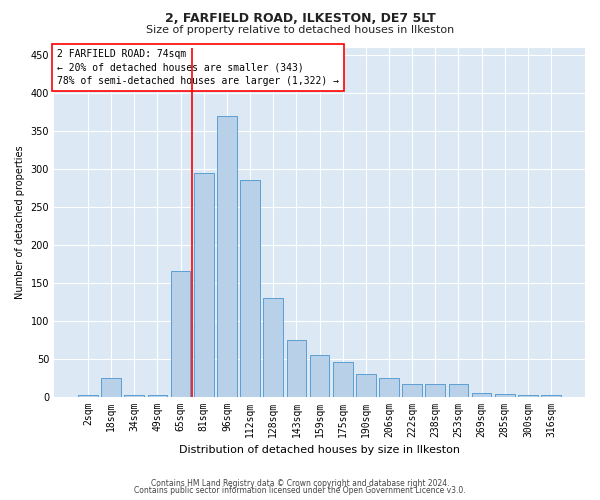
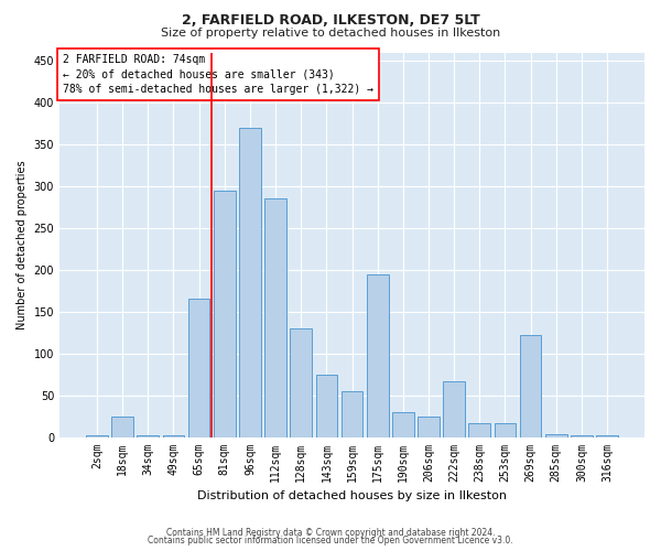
175sqm: 45 -> 194
222sqm: 17 -> 66
269sqm: 5 -> 122
